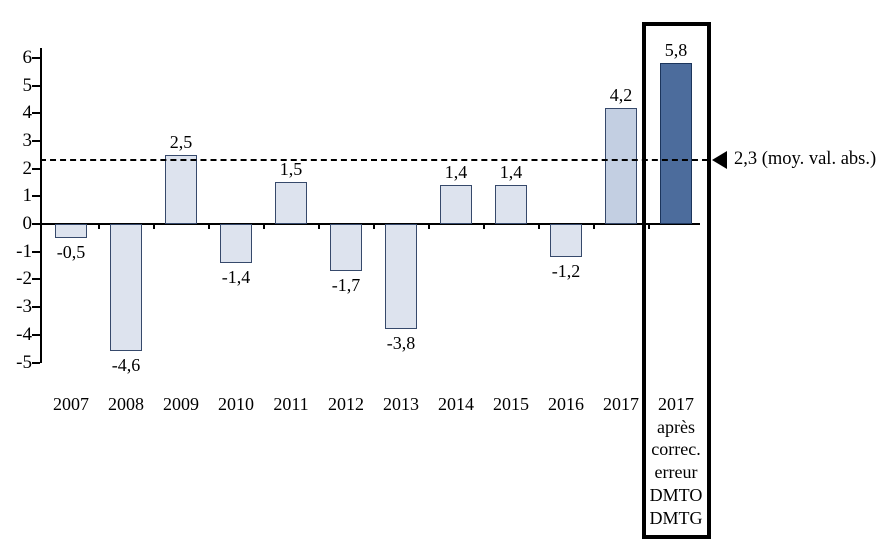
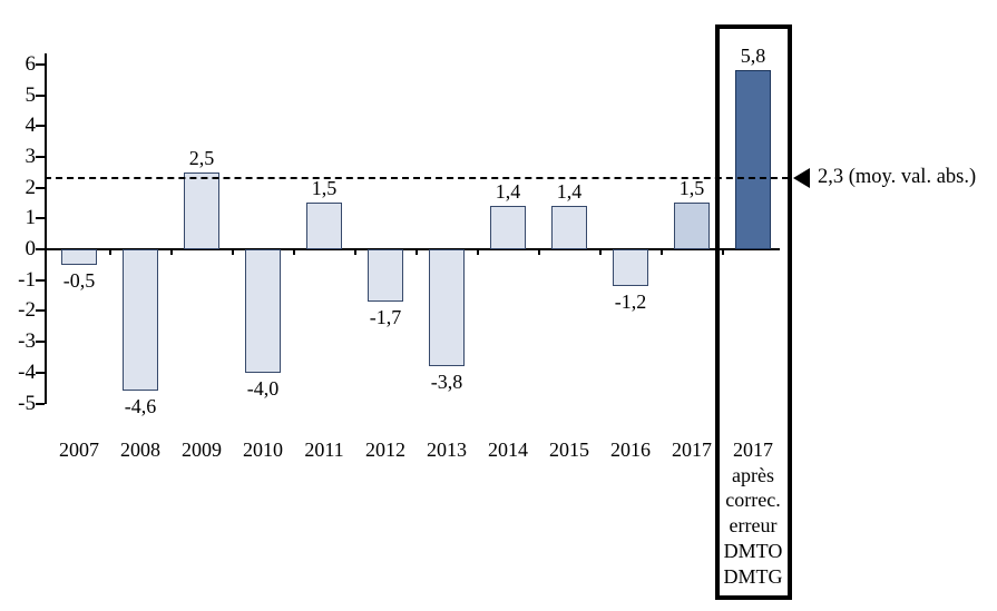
2010: -1,4 -> -4,0
2017: 4,2 -> 1,5
